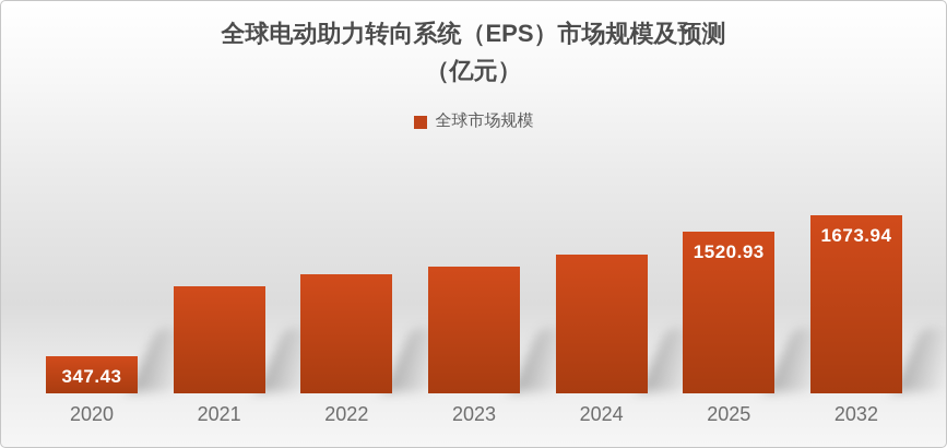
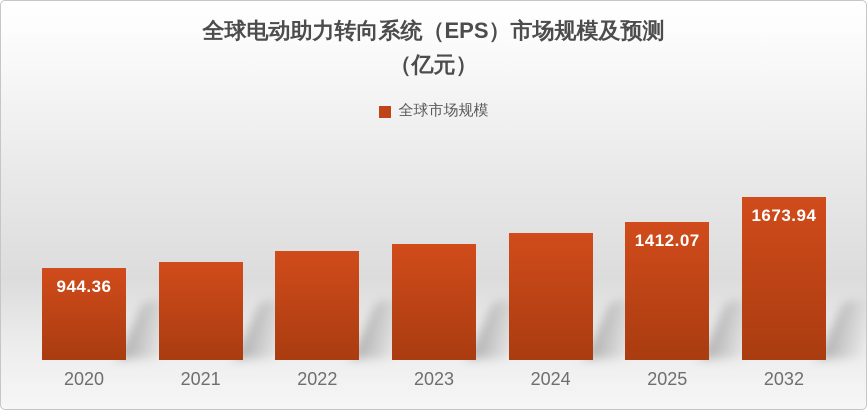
2020: 347.43 -> 944.36
2025: 1520.93 -> 1412.07
